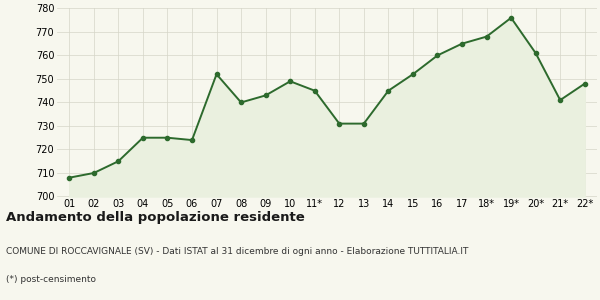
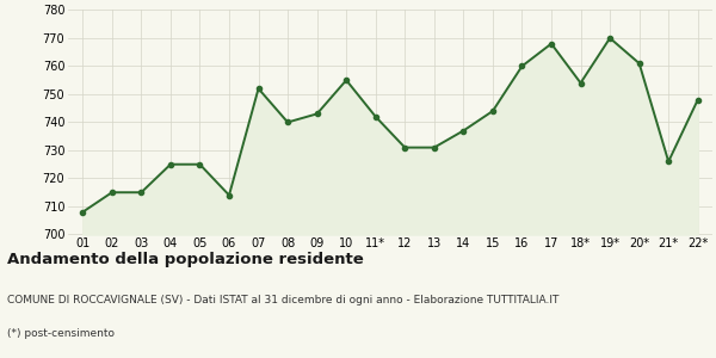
02: 710 -> 715
06: 724 -> 714
10: 749 -> 755
11*: 745 -> 742
14: 745 -> 737
15: 752 -> 744
17: 765 -> 768
18*: 768 -> 754
19*: 776 -> 770
21*: 741 -> 726
